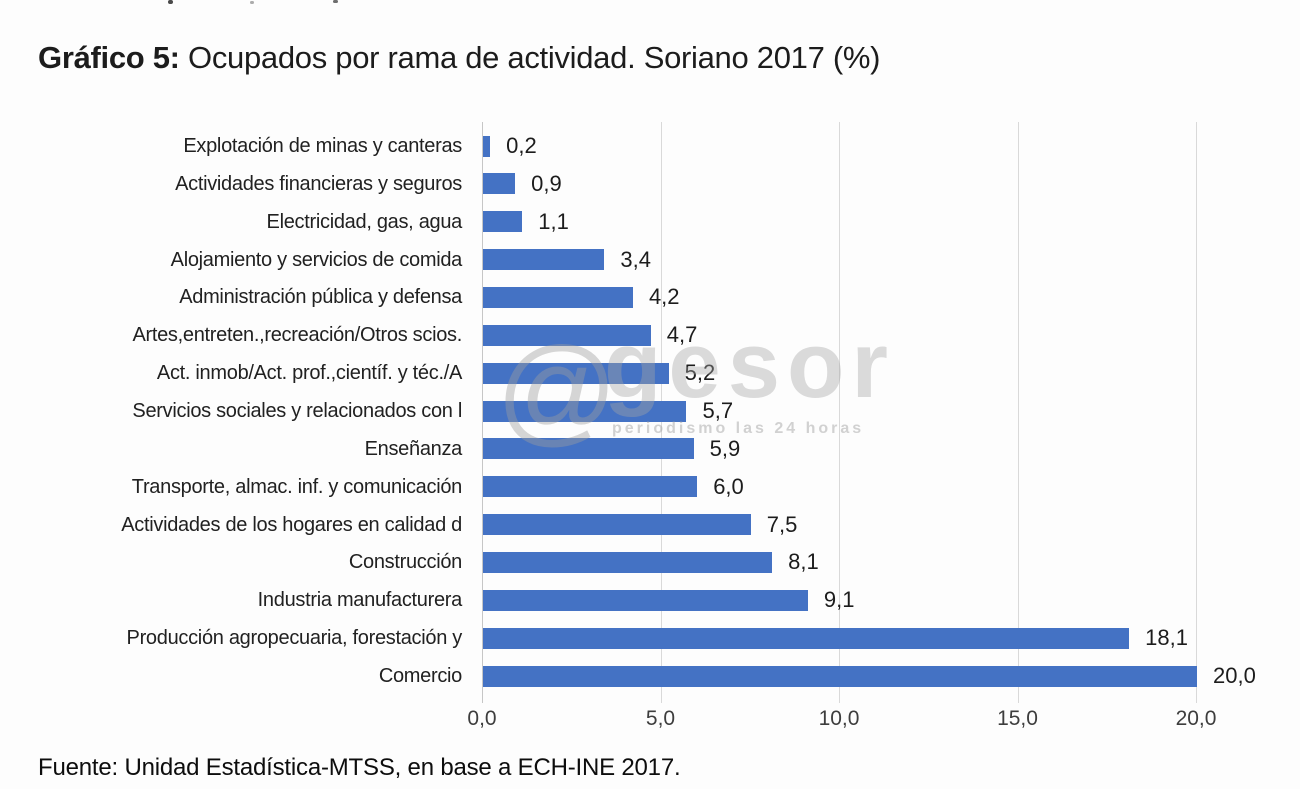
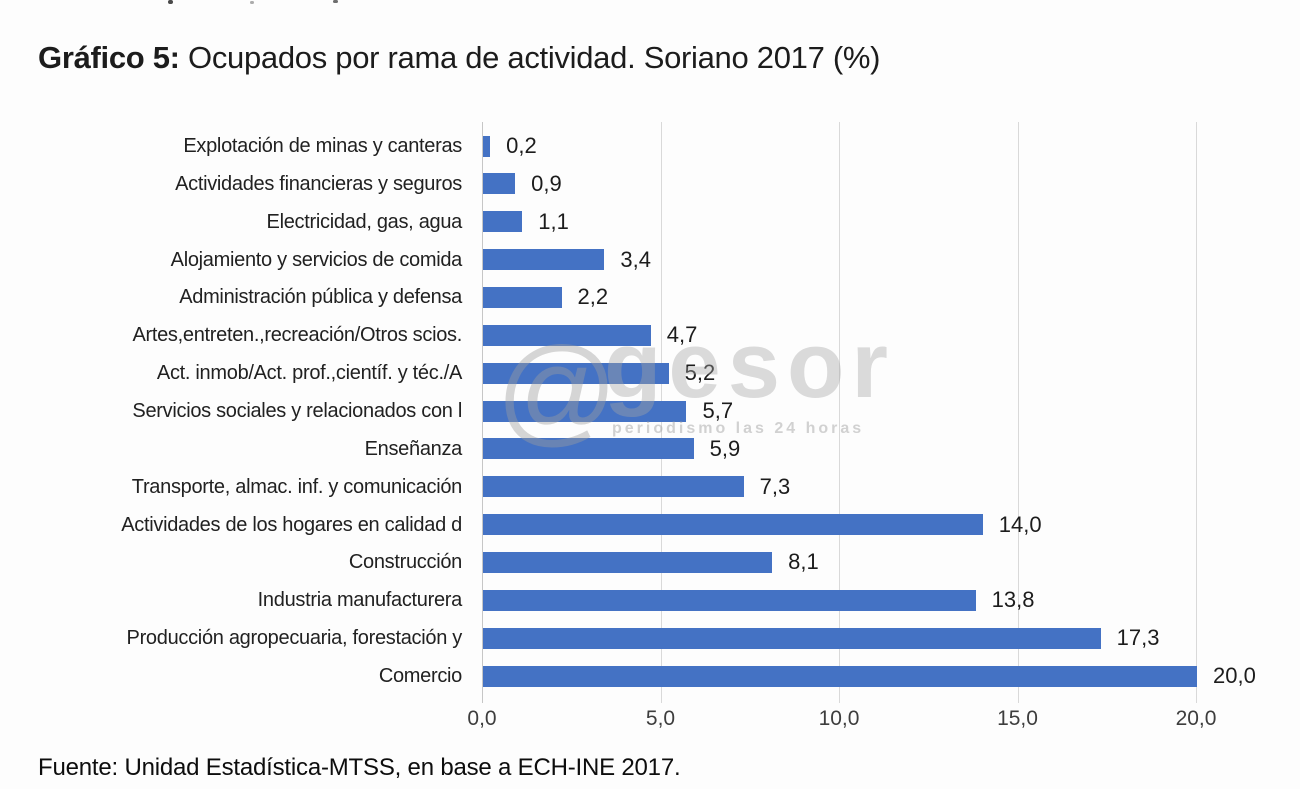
Administración pública y defensa: 4,2 -> 2,2
Transporte, almac. inf. y comunicación: 6,0 -> 7,3
Actividades de los hogares en calidad d: 7,5 -> 14,0
Industria manufacturera: 9,1 -> 13,8
Producción agropecuaria, forestación y: 18,1 -> 17,3
